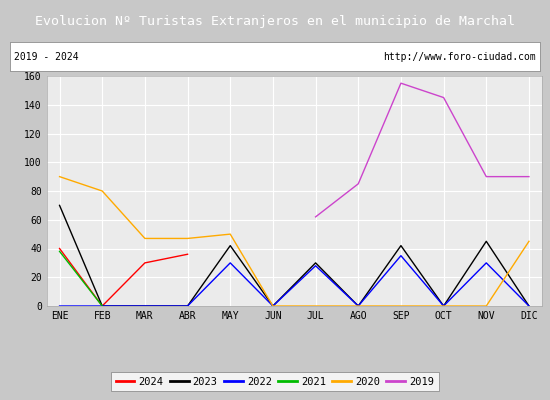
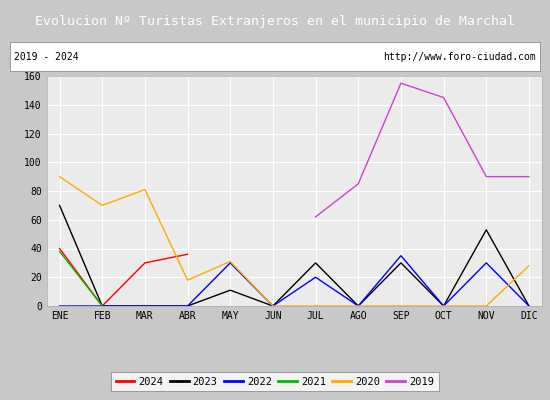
2020/FEB: 80 -> 70
2020/MAR: 47 -> 81
2020/ABR: 47 -> 18
2023/MAY: 42 -> 11
2020/MAY: 50 -> 31
2022/JUL: 28 -> 20
2023/SEP: 42 -> 30
2023/NOV: 45 -> 53
2020/DIC: 45 -> 28
